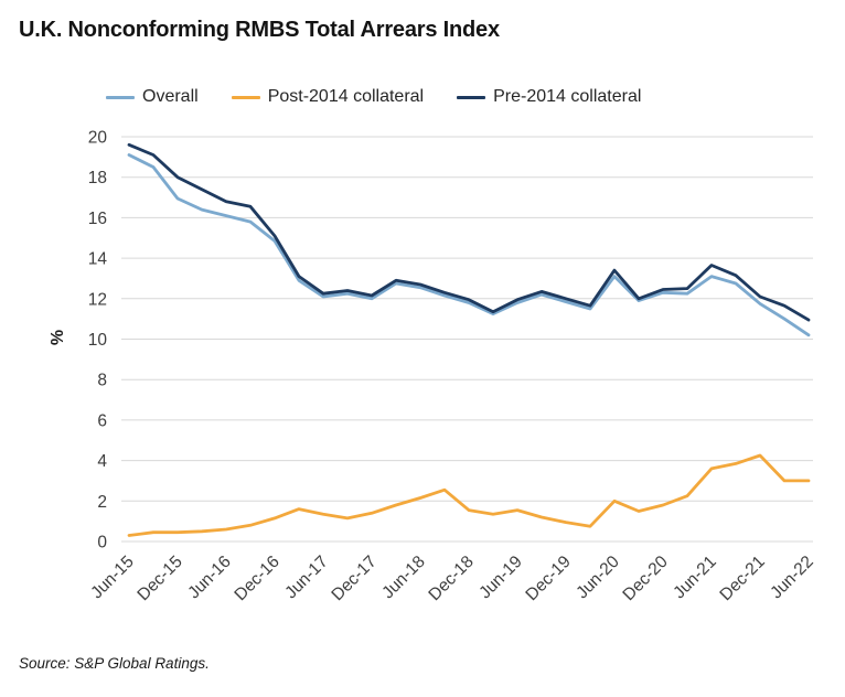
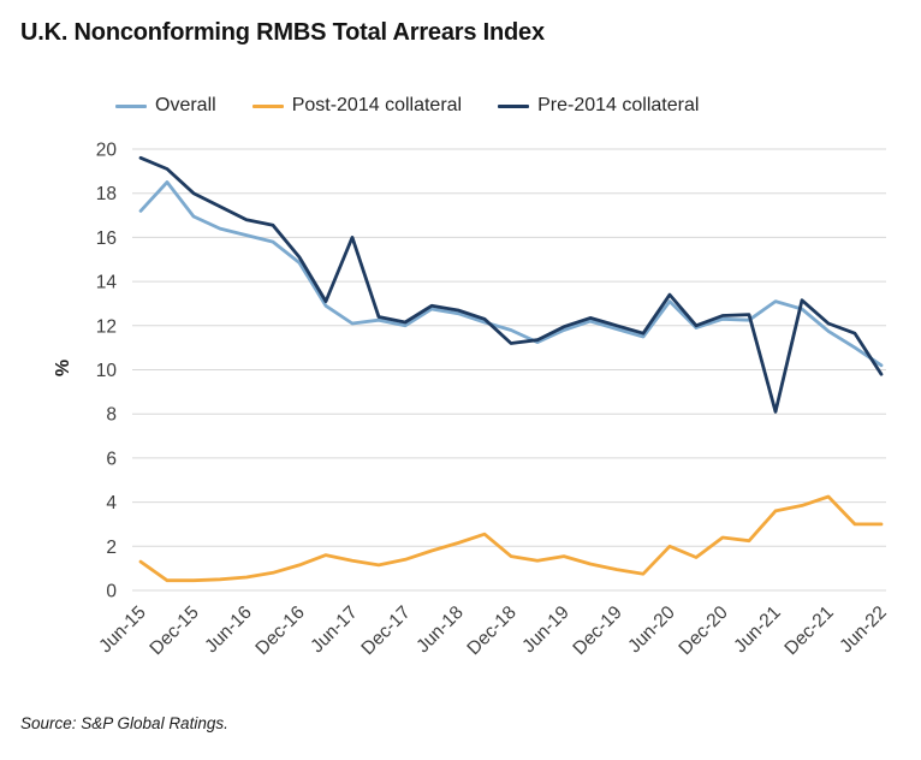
Overall/Jun-15: 19.1 -> 17.2
Post-2014 collateral/Jun-15: 0.3 -> 1.3
Pre-2014 collateral/Jun-17: 12.2 -> 16.0
Pre-2014 collateral/Dec-18: 11.9 -> 11.2
Post-2014 collateral/Dec-20: 1.8 -> 2.4
Pre-2014 collateral/Jun-21: 13.7 -> 8.1
Pre-2014 collateral/Jun-22: 10.9 -> 9.8
